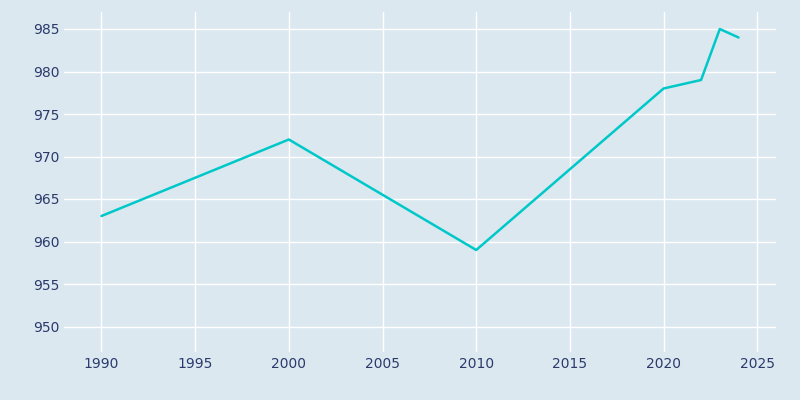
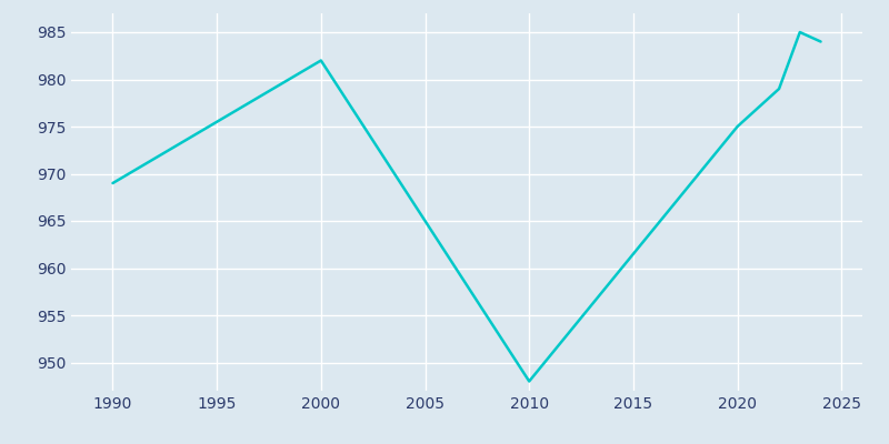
1990: 963 -> 969
2000: 972 -> 982
2010: 959 -> 948
2020: 978 -> 975
